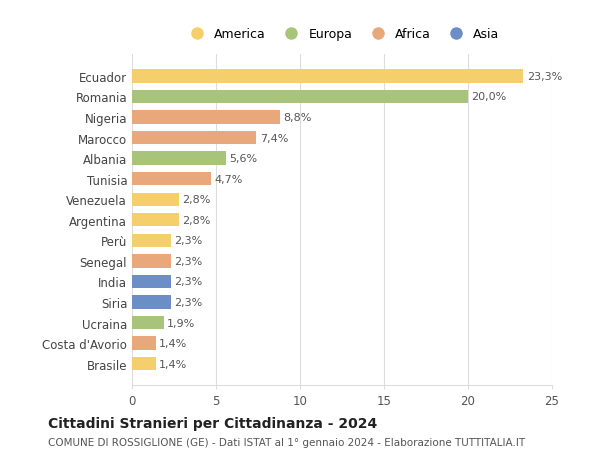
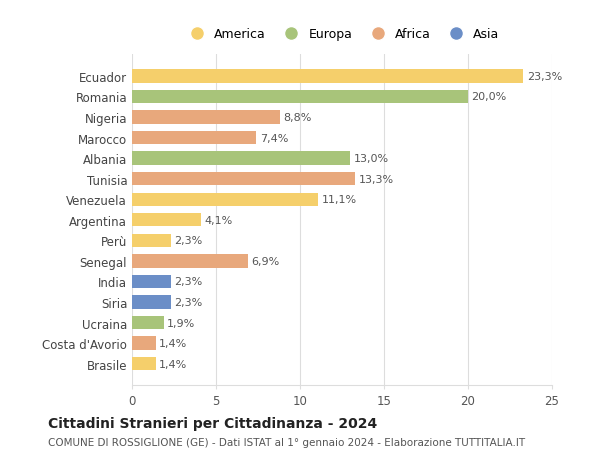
Albania: 5,6% -> 13,0%
Tunisia: 4,7% -> 13,3%
Venezuela: 2,8% -> 11,1%
Argentina: 2,8% -> 4,1%
Senegal: 2,3% -> 6,9%
